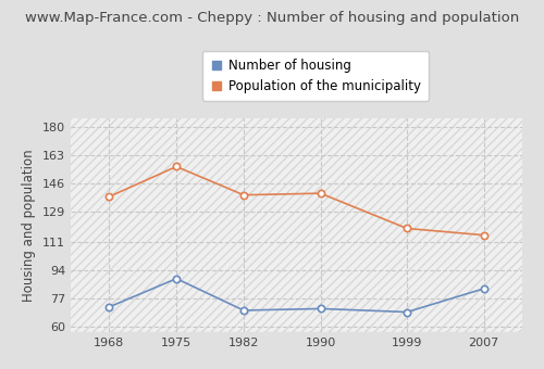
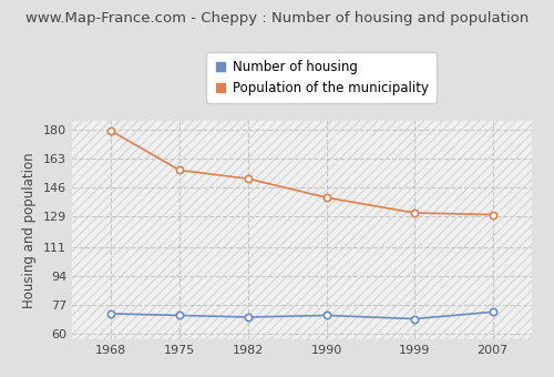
Population of the municipality/1968: 138 -> 179
Number of housing/1975: 89 -> 71
Population of the municipality/1982: 139 -> 151
Population of the municipality/1999: 119 -> 131
Number of housing/2007: 83 -> 73
Population of the municipality/2007: 115 -> 130
